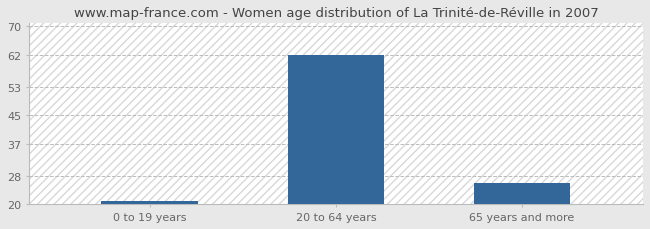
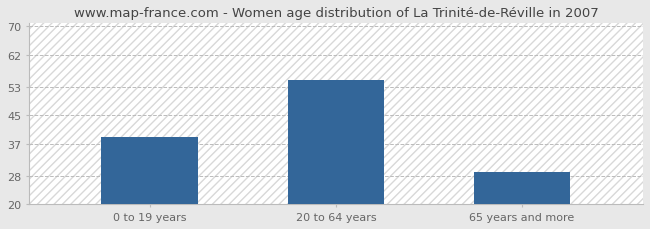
0 to 19 years: 21 -> 39
20 to 64 years: 62 -> 55
65 years and more: 26 -> 29
